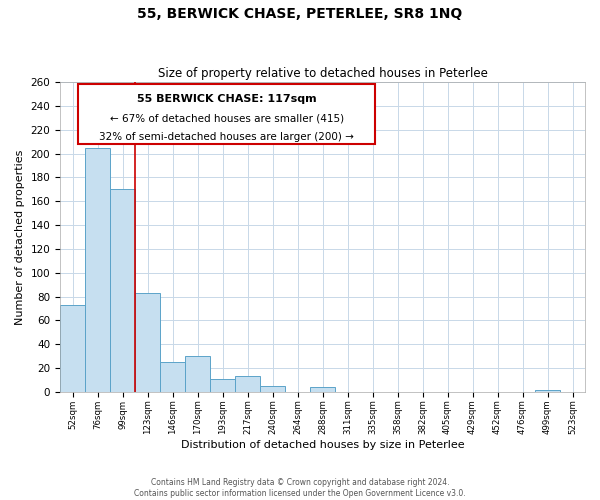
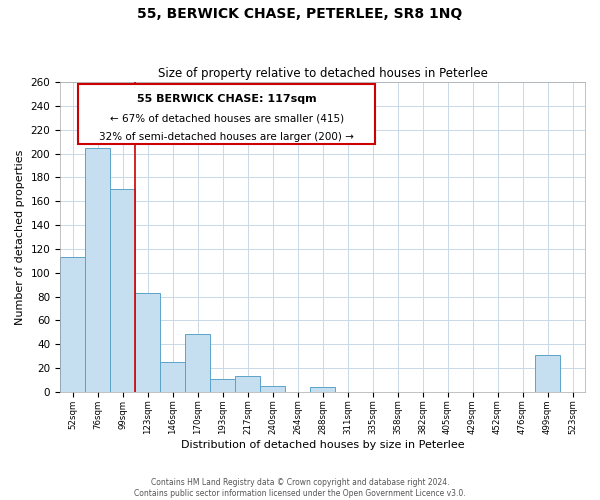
52sqm: 73 -> 113
170sqm: 30 -> 49
499sqm: 2 -> 31
